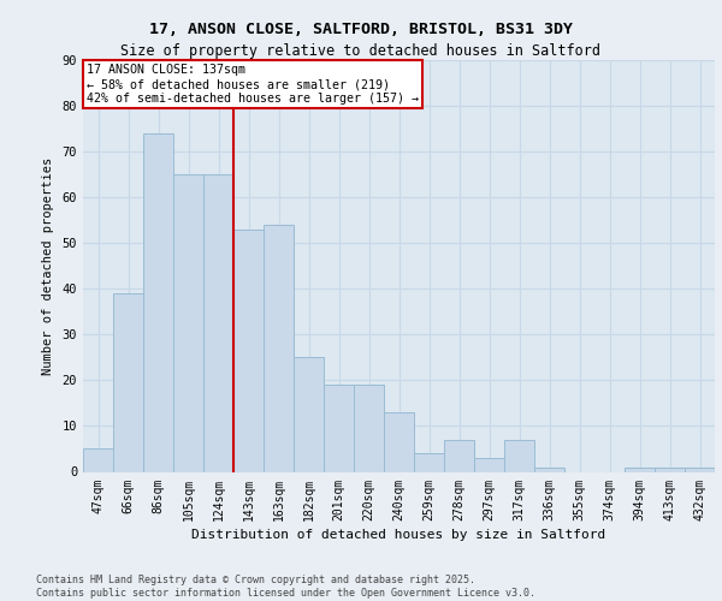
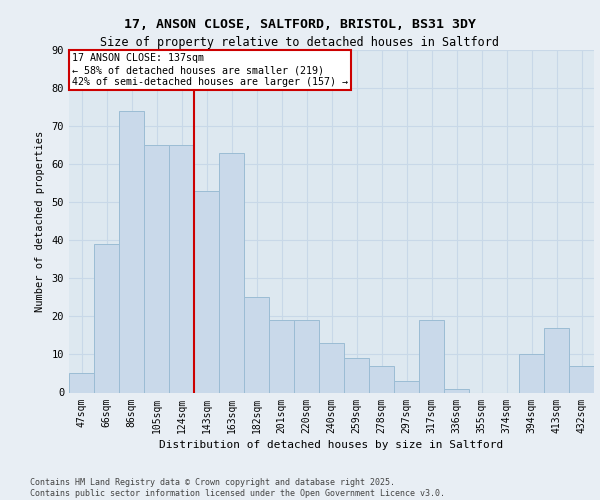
163sqm: 54 -> 63
259sqm: 4 -> 9
317sqm: 7 -> 19
394sqm: 1 -> 10
413sqm: 1 -> 17
432sqm: 1 -> 7
